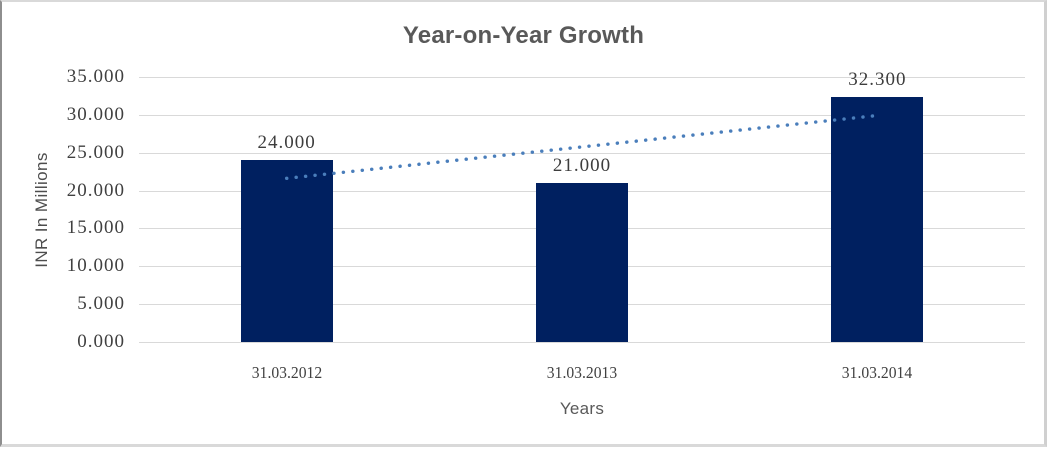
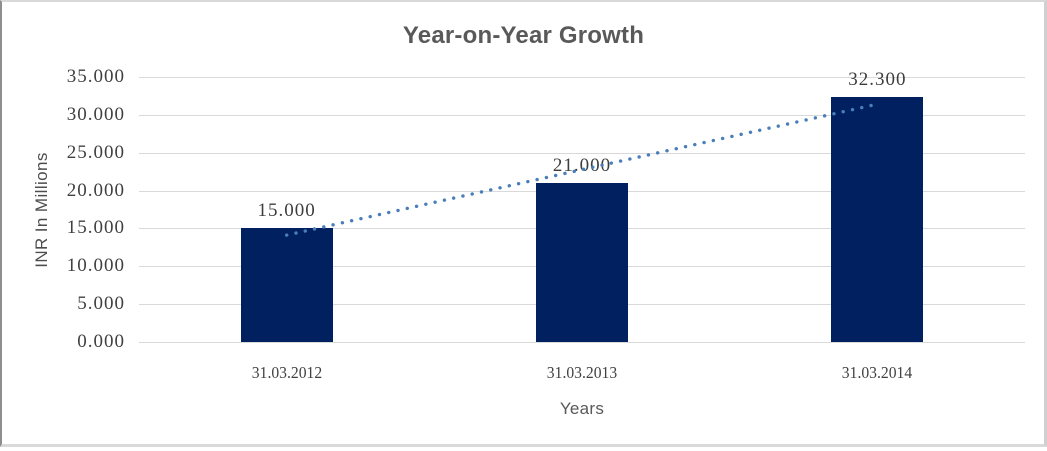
31.03.2012: 24.000 -> 15.000
